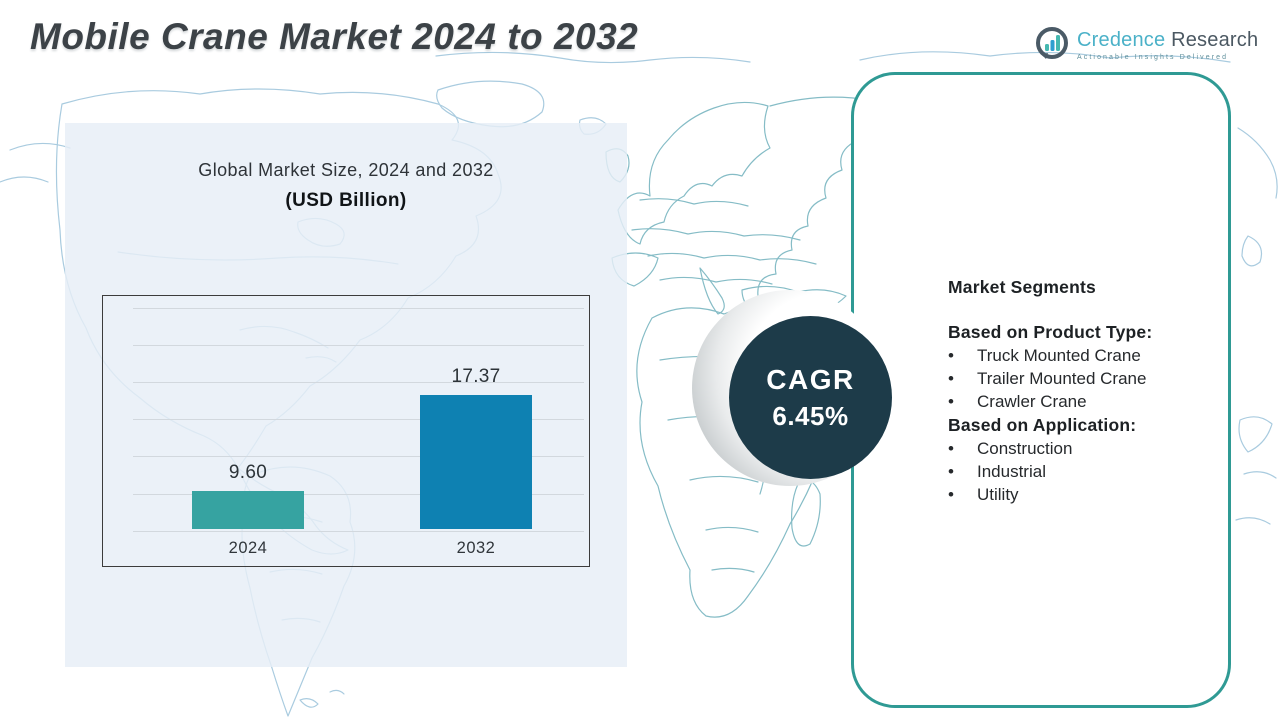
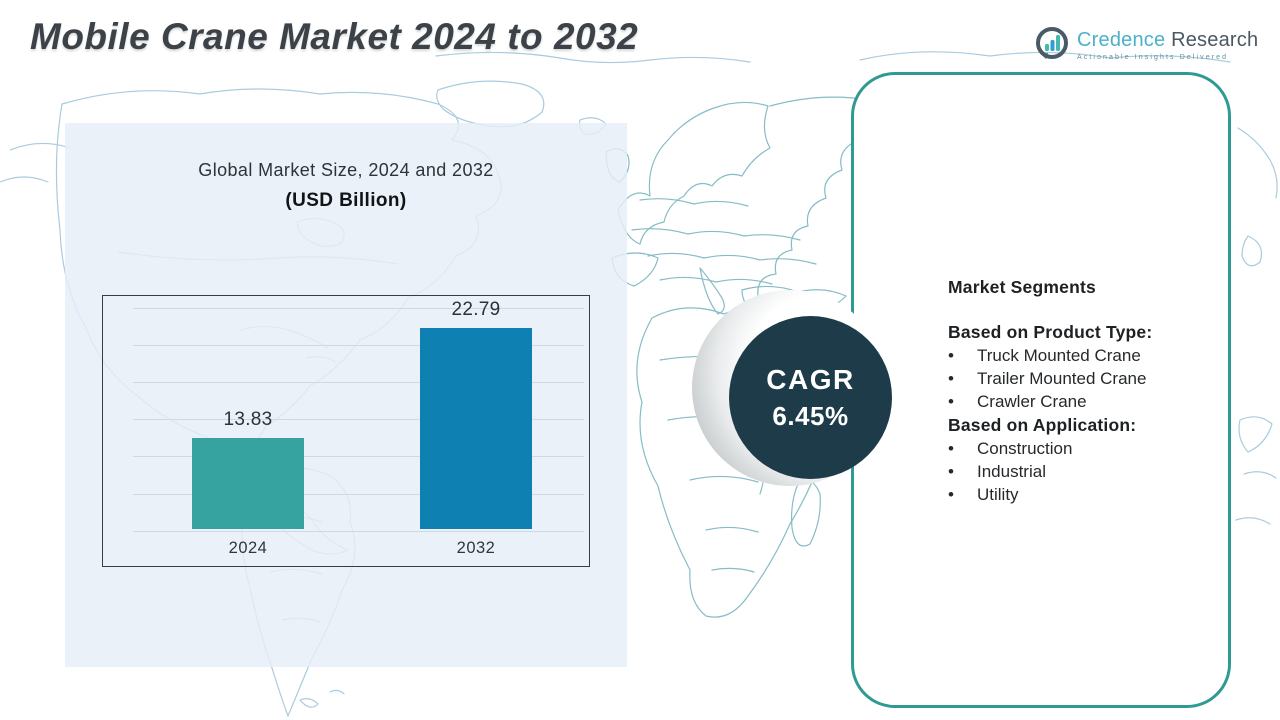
2024: 9.60 -> 13.83
2032: 17.37 -> 22.79
